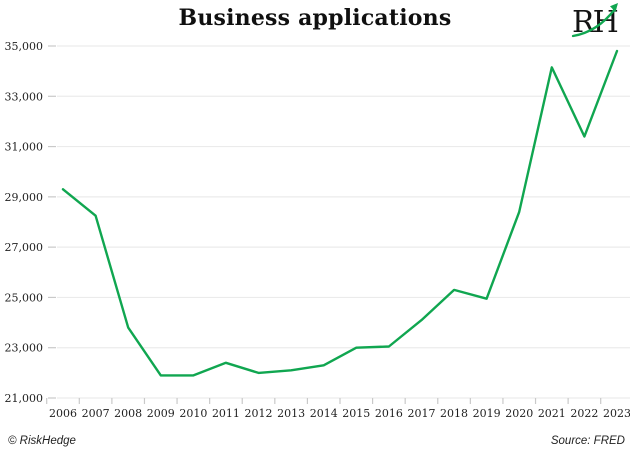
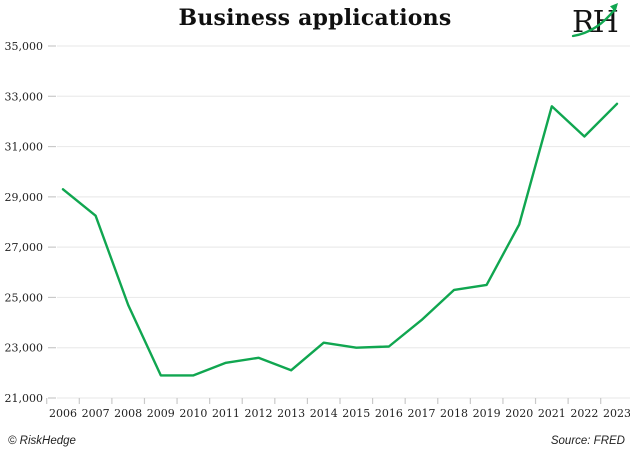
2008: 23800 -> 24700
2012: 22000 -> 22600
2014: 22300 -> 23200
2019: 25000 -> 25500
2020: 28400 -> 27900
2021: 34200 -> 32600
2023: 34800 -> 32700
